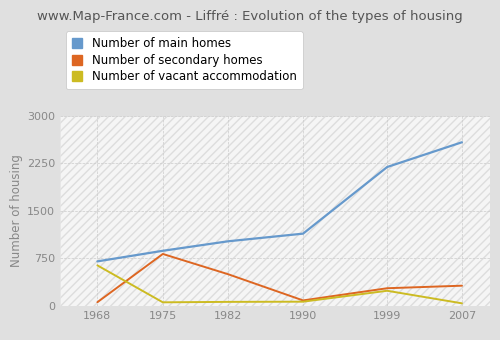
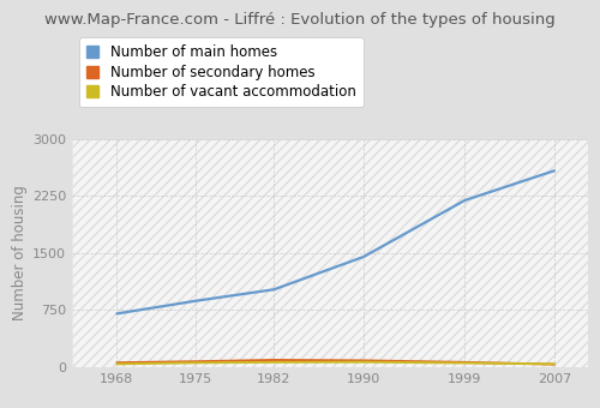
Number of vacant accommodation/1968: 640 -> 40
Number of secondary homes/1975: 820 -> 80
Number of secondary homes/1982: 500 -> 100
Number of main homes/1990: 1140 -> 1450
Number of secondary homes/1999: 280 -> 60
Number of vacant accommodation/1999: 240 -> 60
Number of secondary homes/2007: 320 -> 40
